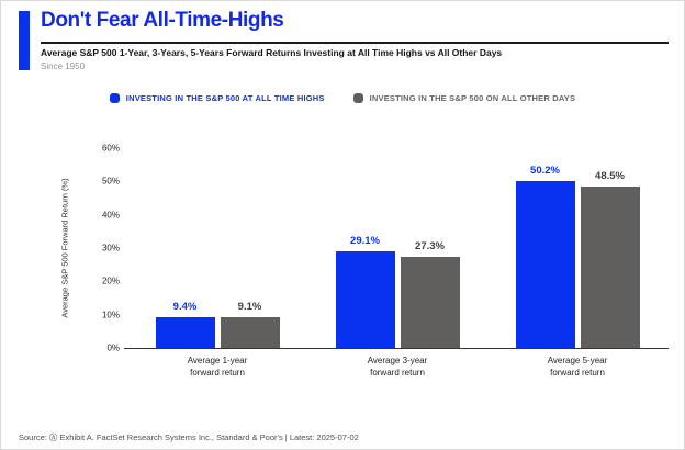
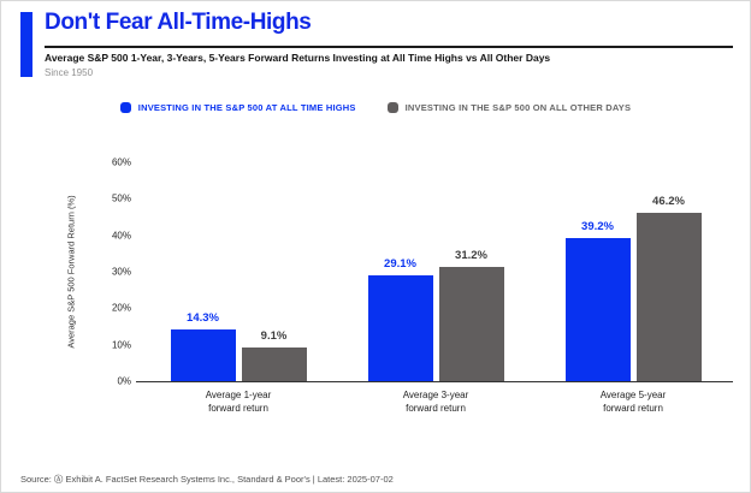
INVESTING IN THE S&P 500 AT ALL TIME HIGHS/Average 1-year forward return: 9.4% -> 14.3%
INVESTING IN THE S&P 500 ON ALL OTHER DAYS/Average 3-year forward return: 27.3% -> 31.2%
INVESTING IN THE S&P 500 AT ALL TIME HIGHS/Average 5-year forward return: 50.2% -> 39.2%
INVESTING IN THE S&P 500 ON ALL OTHER DAYS/Average 5-year forward return: 48.5% -> 46.2%
